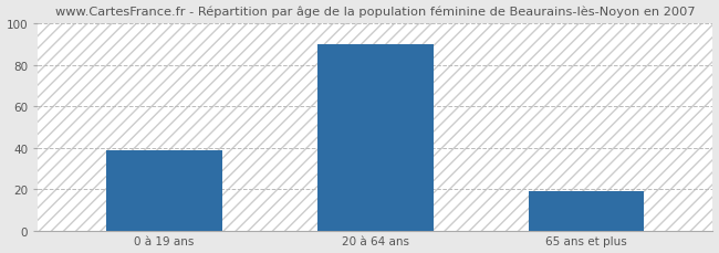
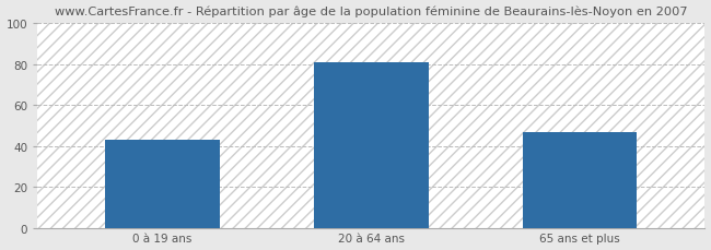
0 à 19 ans: 39 -> 43
20 à 64 ans: 90 -> 81
65 ans et plus: 19 -> 47
